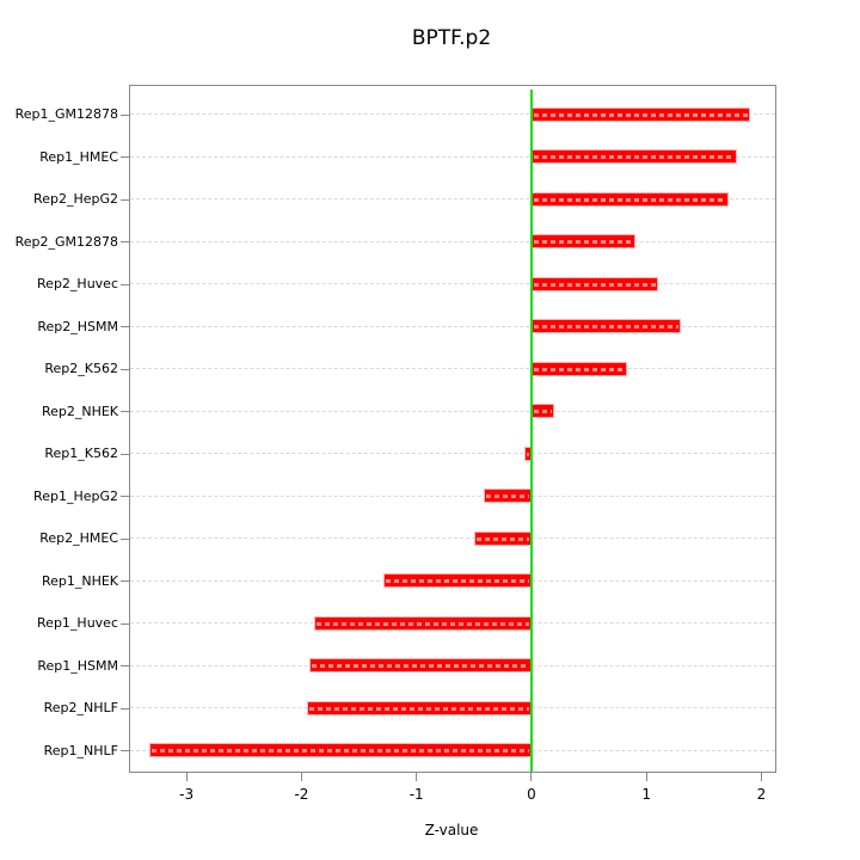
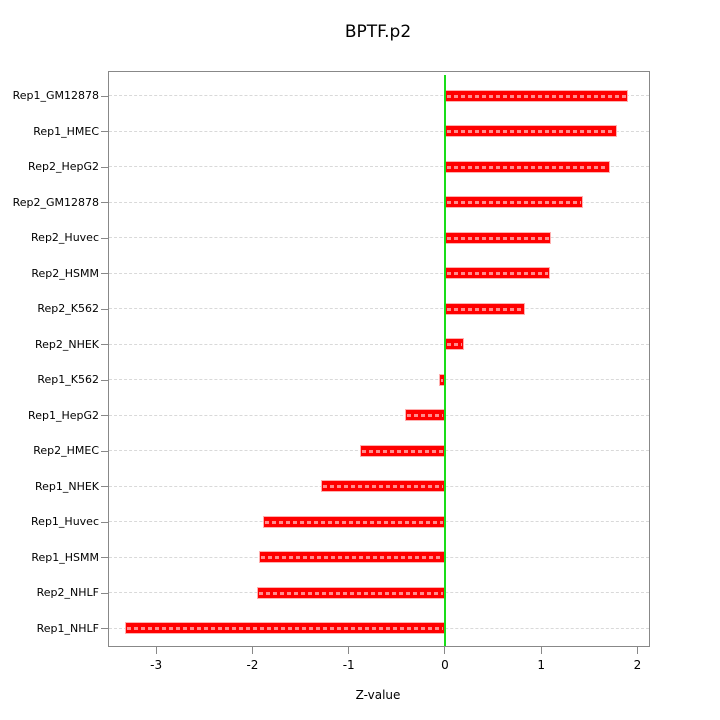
Rep2_GM12878: 0.9 -> 1.4
Rep2_HSMM: 1.3 -> 1.1
Rep2_HMEC: -0.5 -> -0.9
